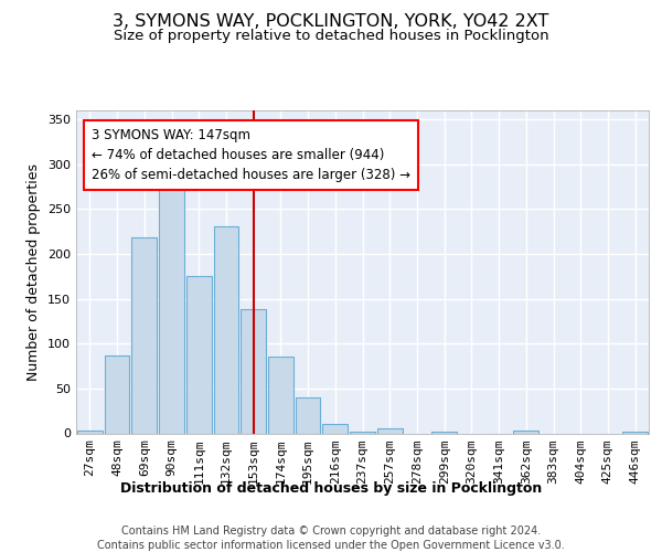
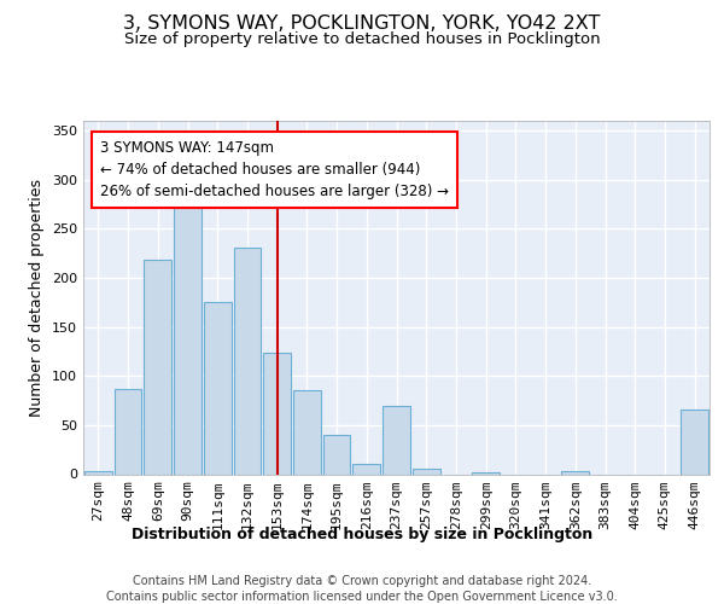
153sqm: 138 -> 124
237sqm: 2 -> 70
446sqm: 2 -> 66
